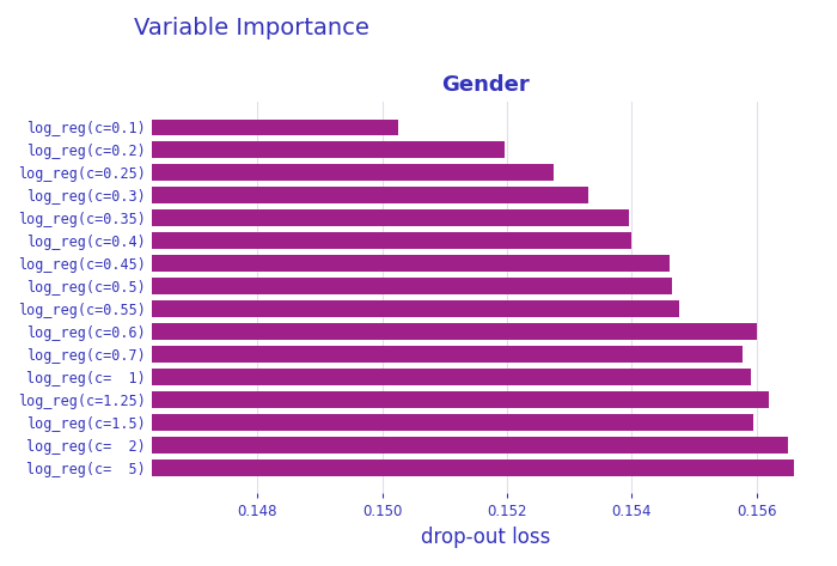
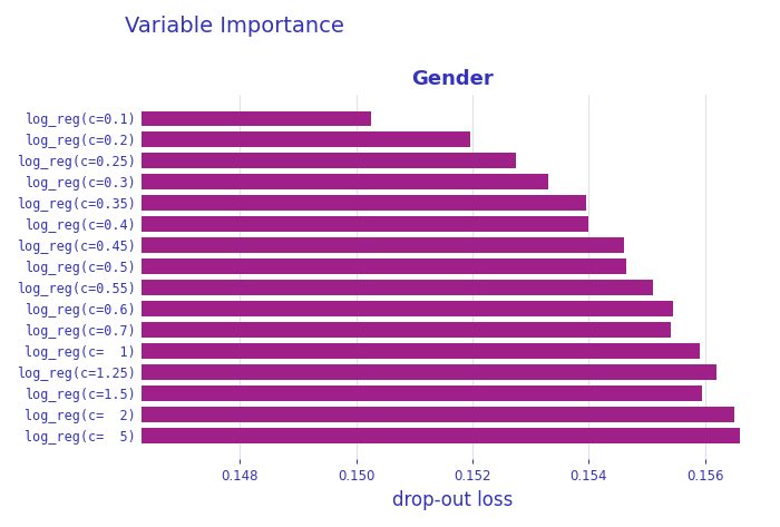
log_reg(c=0.55): 0.15476 -> 0.15510
log_reg(c=0.6): 0.15600 -> 0.15545
log_reg(c=0.7): 0.15578 -> 0.15540
